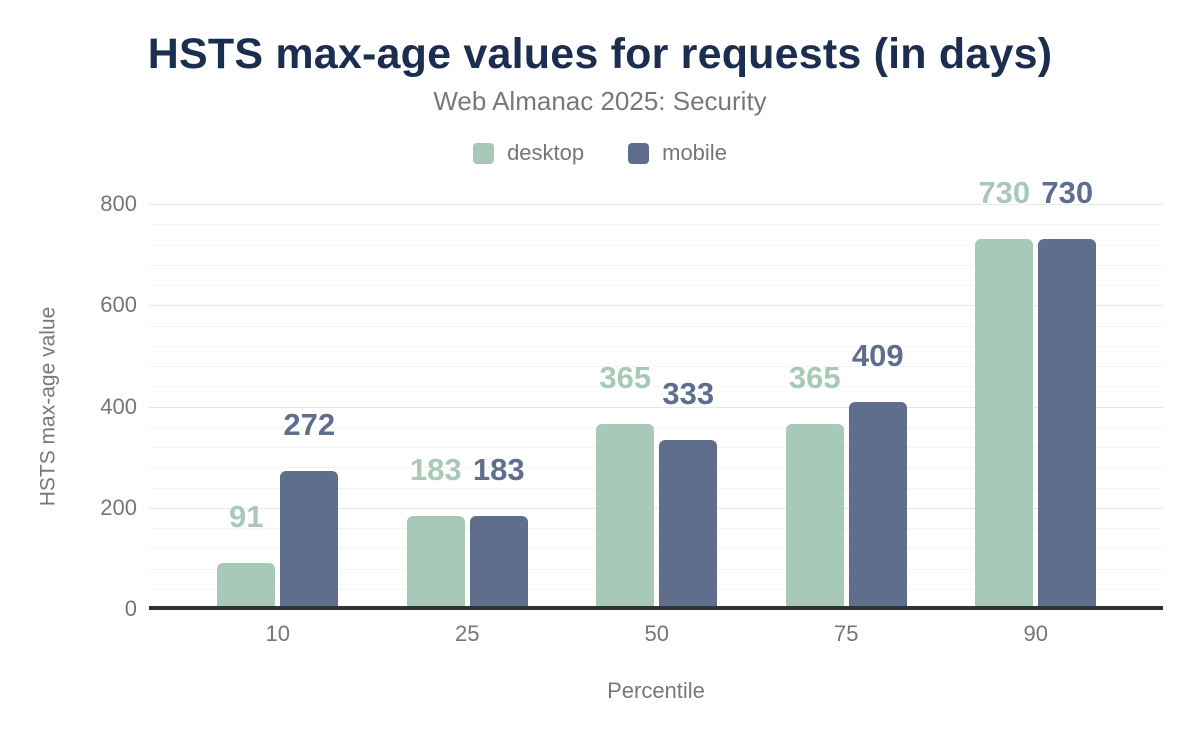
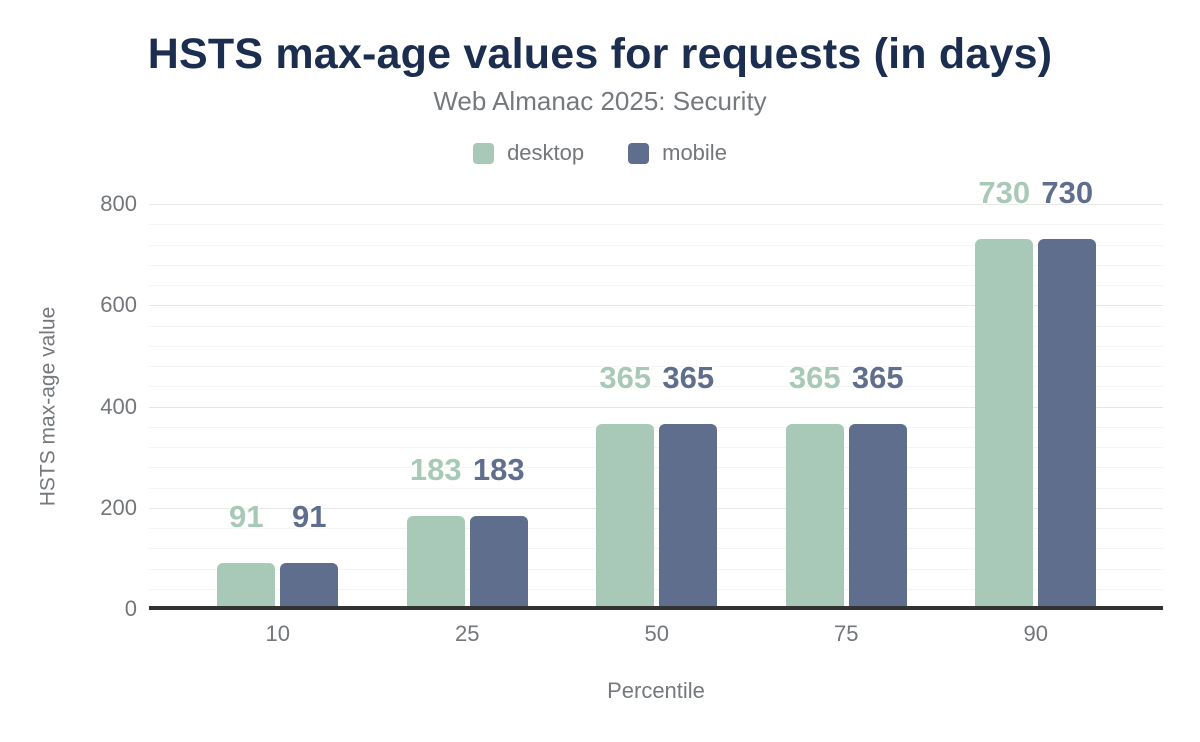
mobile/10: 272 -> 91
mobile/50: 333 -> 365
mobile/75: 409 -> 365
